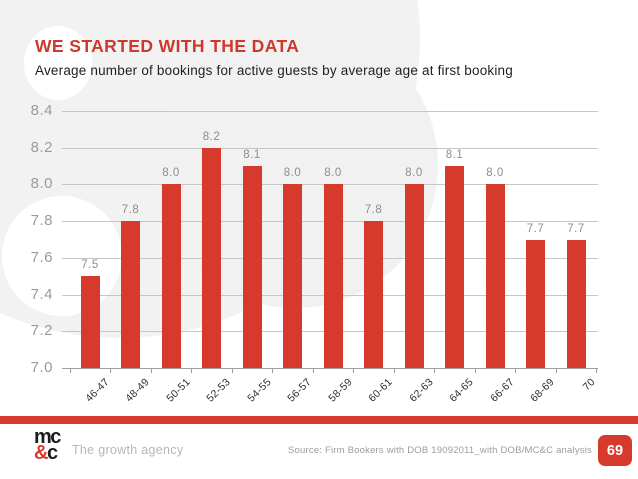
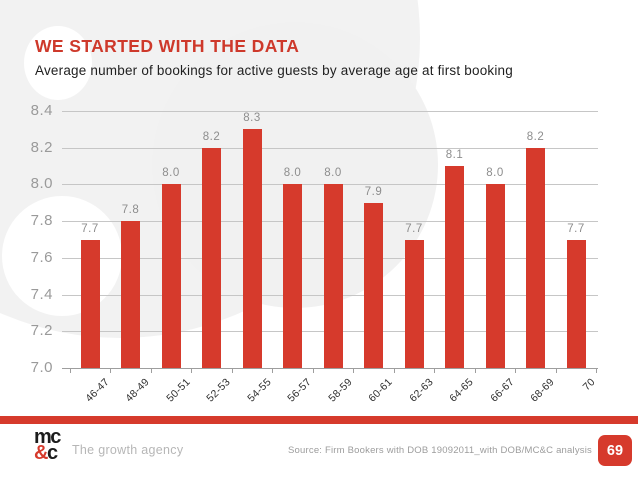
46-47: 7.5 -> 7.7
54-55: 8.1 -> 8.3
60-61: 7.8 -> 7.9
62-63: 8.0 -> 7.7
68-69: 7.7 -> 8.2
